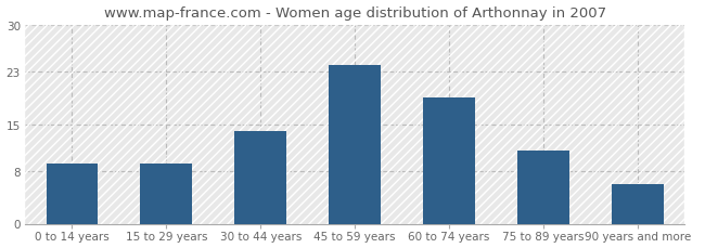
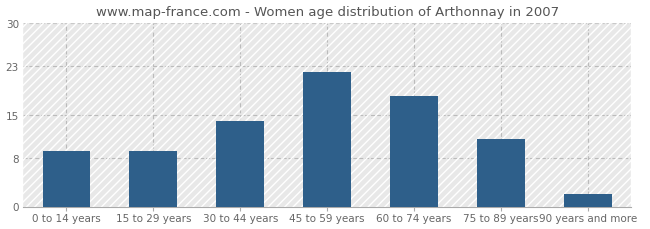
45 to 59 years: 24 -> 22
60 to 74 years: 19 -> 18
90 years and more: 6 -> 2
